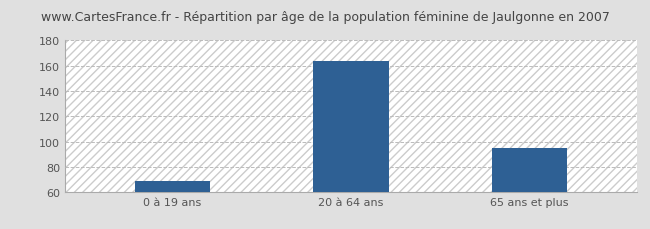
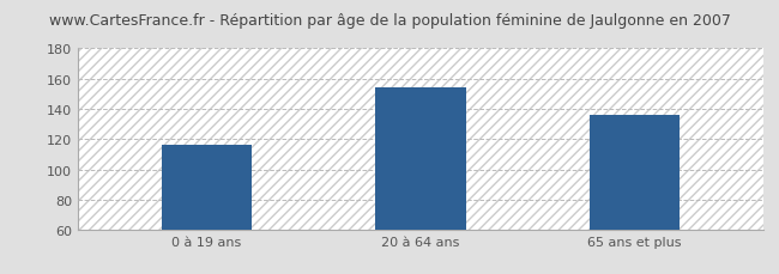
0 à 19 ans: 69 -> 116
20 à 64 ans: 164 -> 154
65 ans et plus: 95 -> 136
